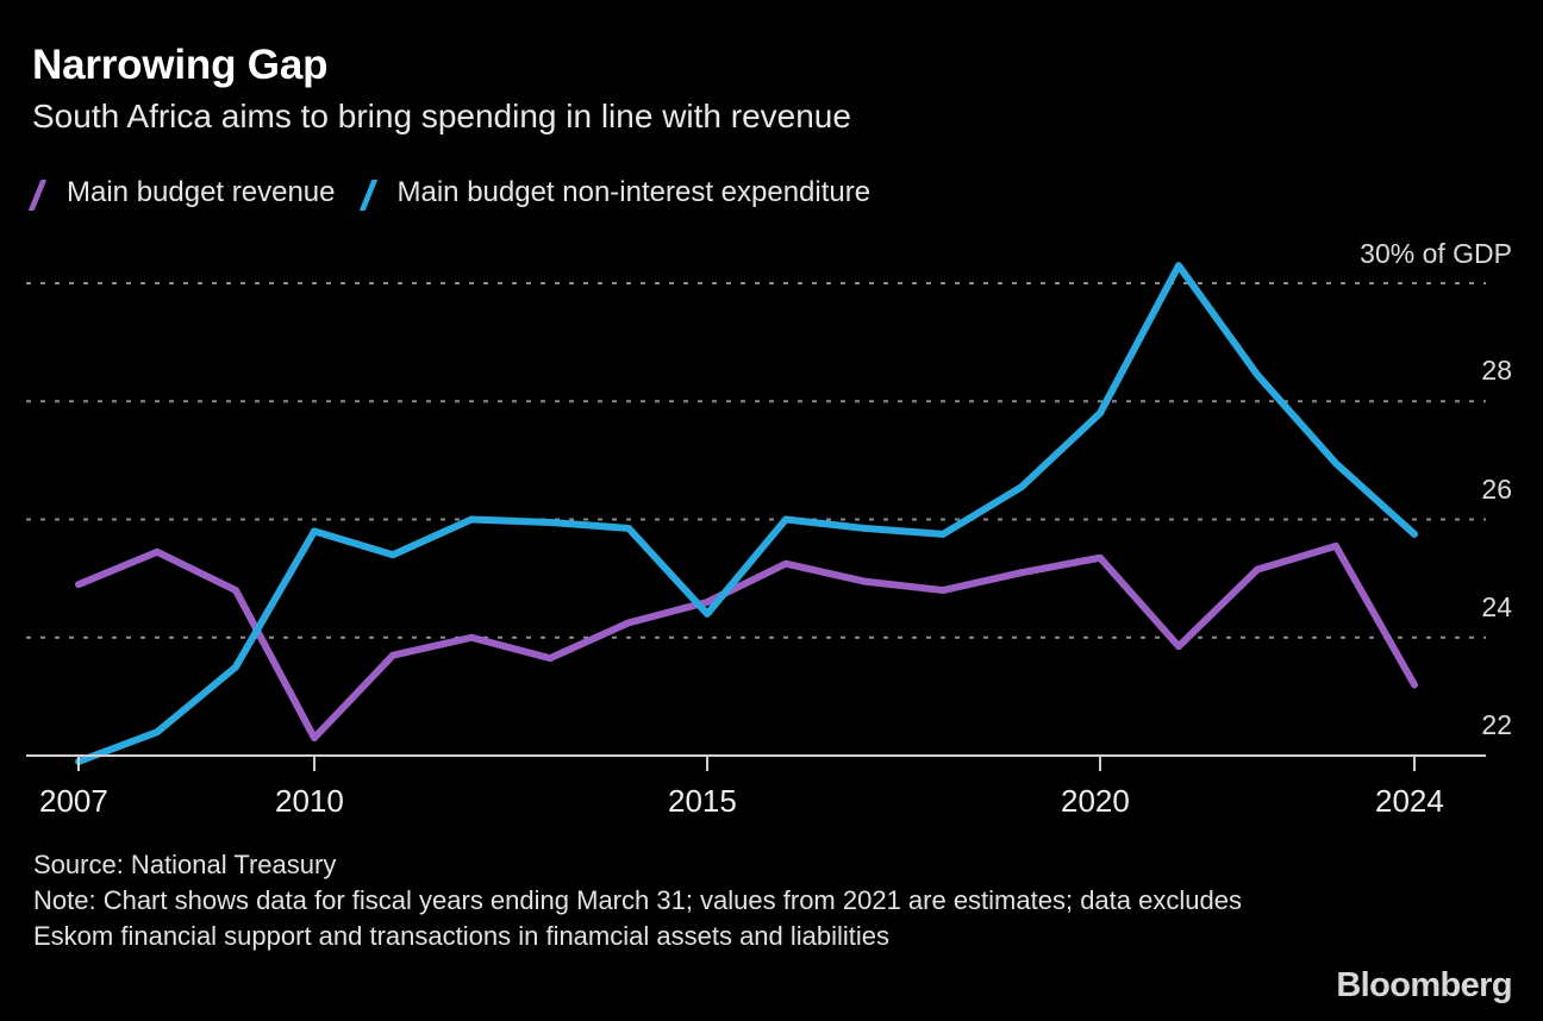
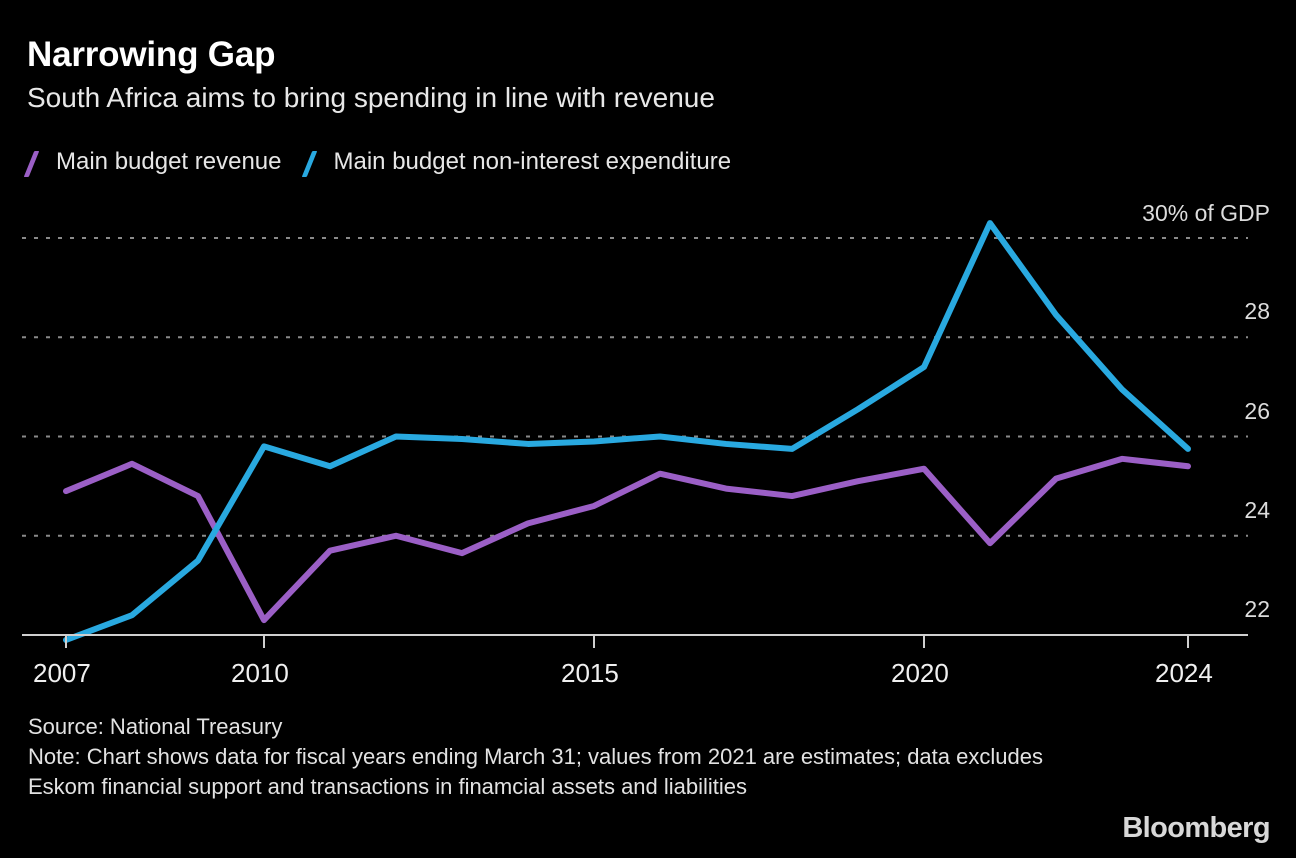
Main budget non-interest expenditure/2015: 24.4 -> 25.9
Main budget non-interest expenditure/2020: 27.8 -> 27.4
Main budget revenue/2024: 23.2 -> 25.4
